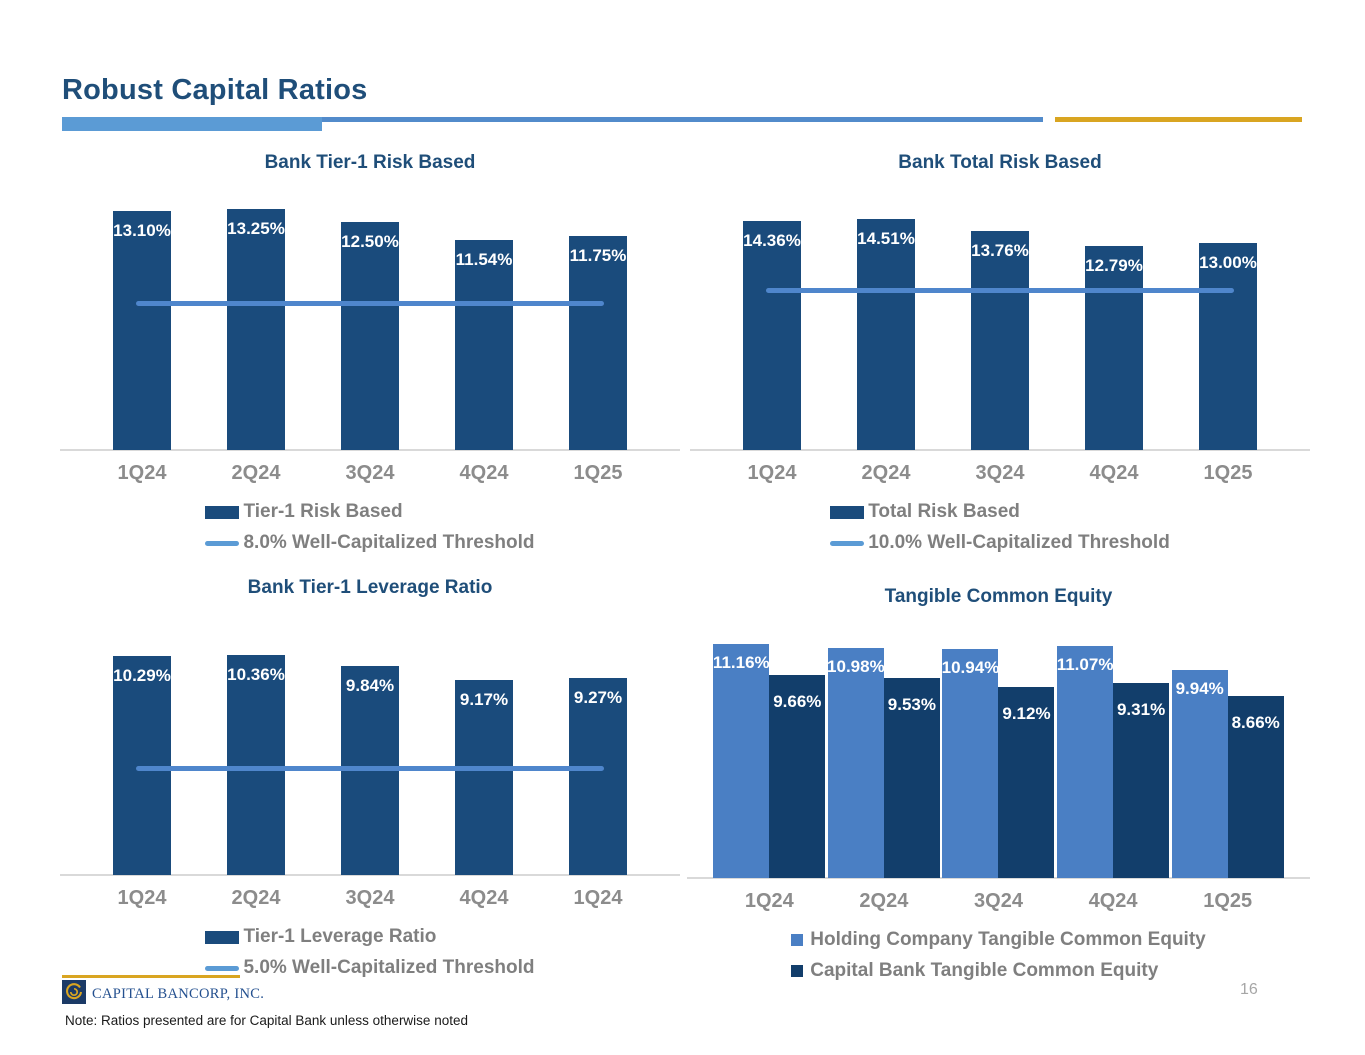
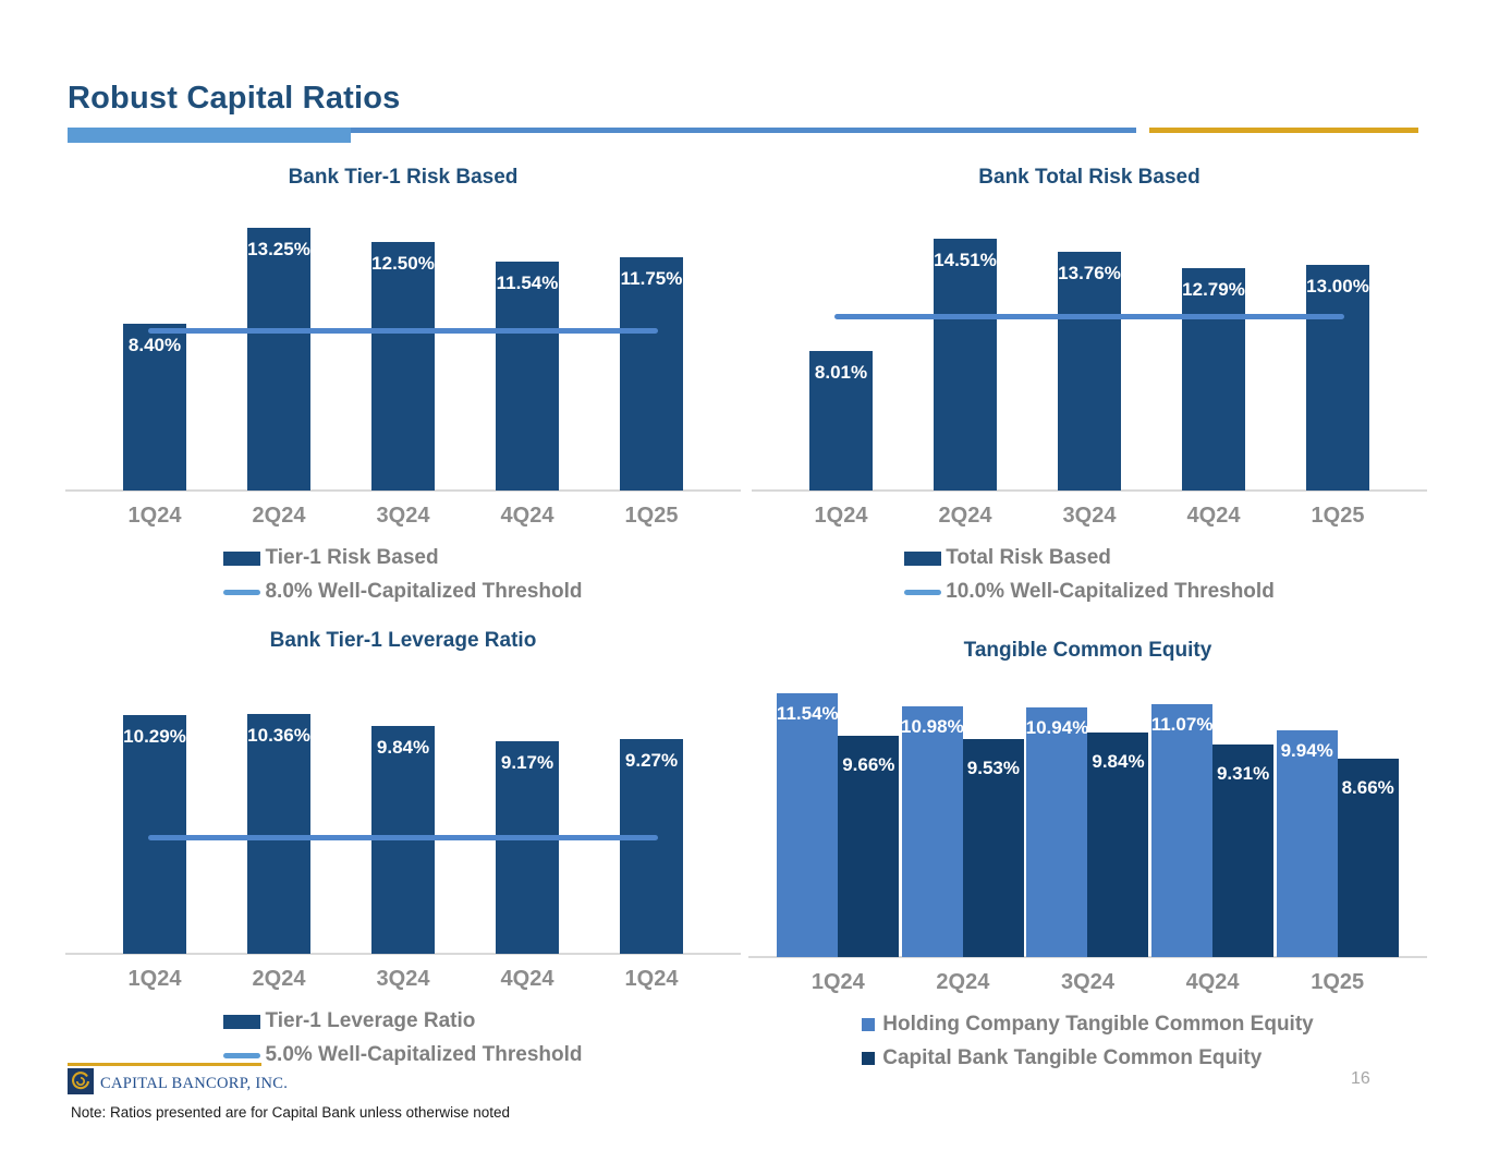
Bank Tier-1 Risk Based/1Q24: 13.10% -> 8.40%
Bank Total Risk Based/1Q24: 14.36% -> 8.01%
Tangible Common Equity/Holding Company Tangible Common Equity/1Q24: 11.16% -> 11.54%
Tangible Common Equity/Capital Bank Tangible Common Equity/3Q24: 9.12% -> 9.84%
